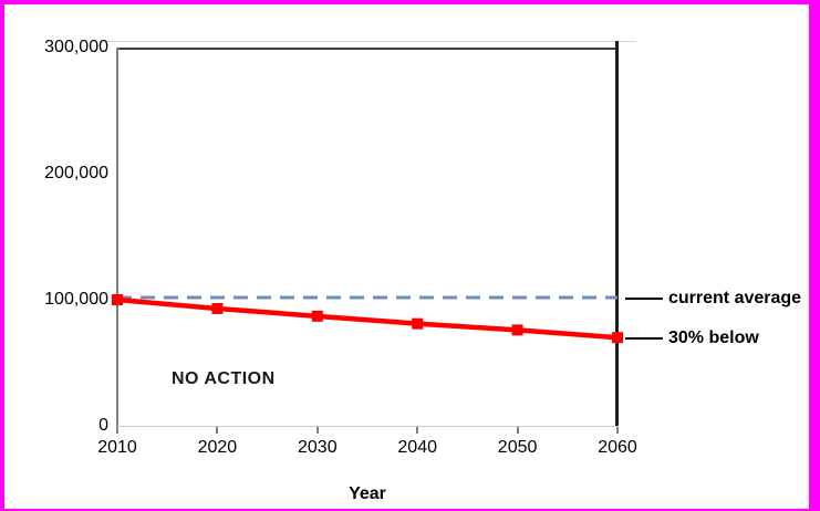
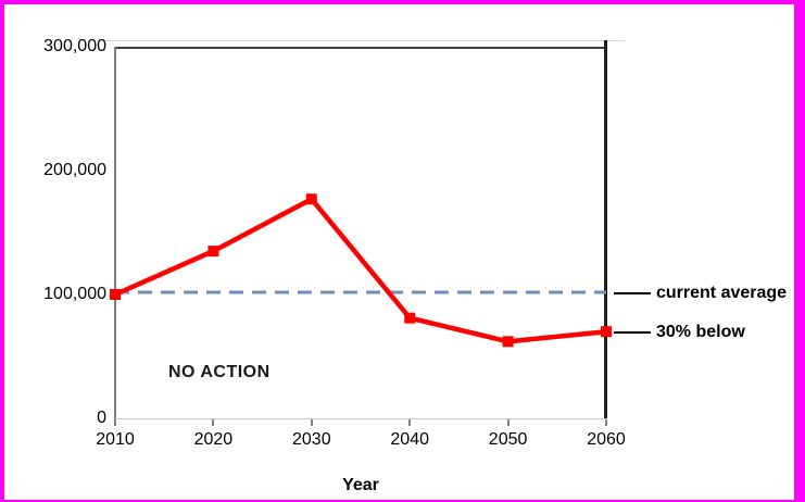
30% below/2020: 93000 -> 135000
30% below/2030: 87000 -> 177000
30% below/2050: 76000 -> 62000
